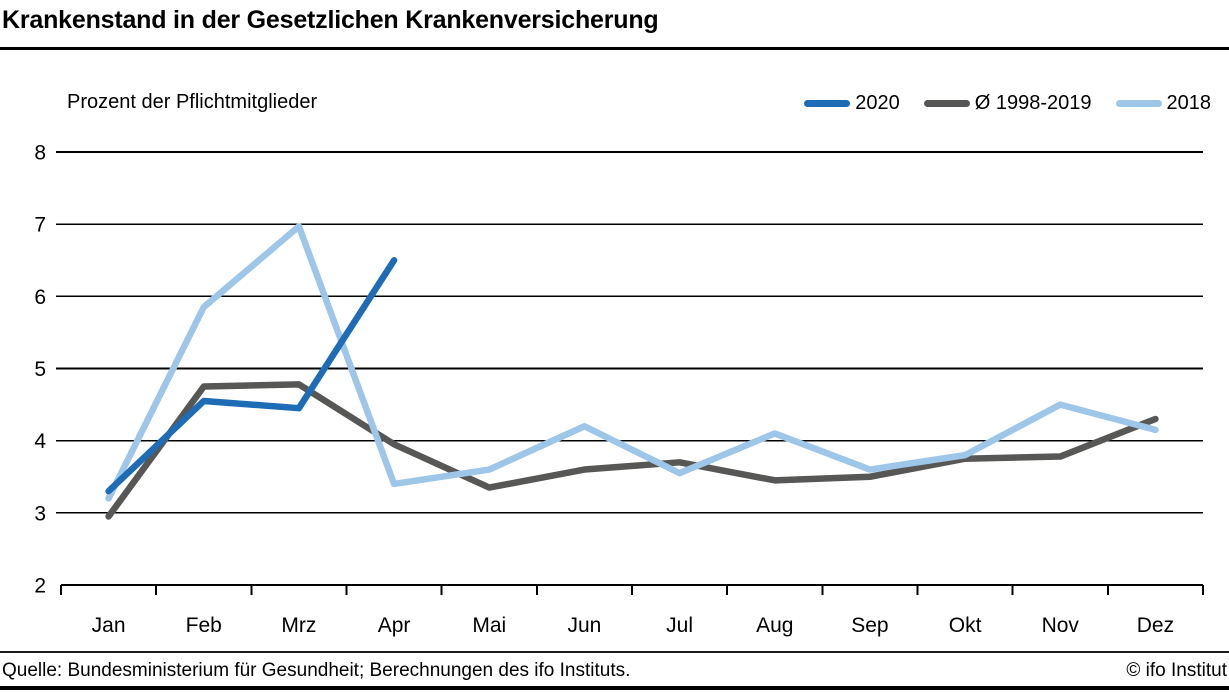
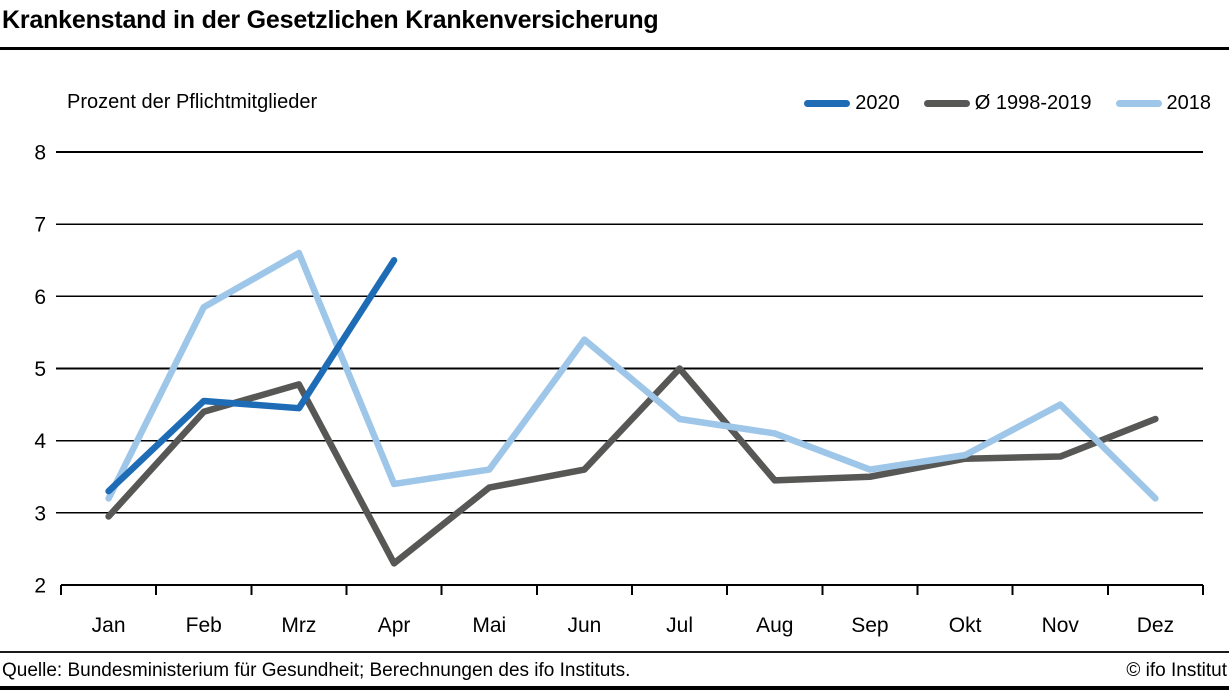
Ø 1998-2019/Feb: 4.8 -> 4.4
2018/Mrz: 7.0 -> 6.6
Ø 1998-2019/Apr: 4.0 -> 2.3
2018/Jun: 4.2 -> 5.4
Ø 1998-2019/Jul: 3.7 -> 5.0
2018/Jul: 3.5 -> 4.3
2018/Dez: 4.2 -> 3.2
